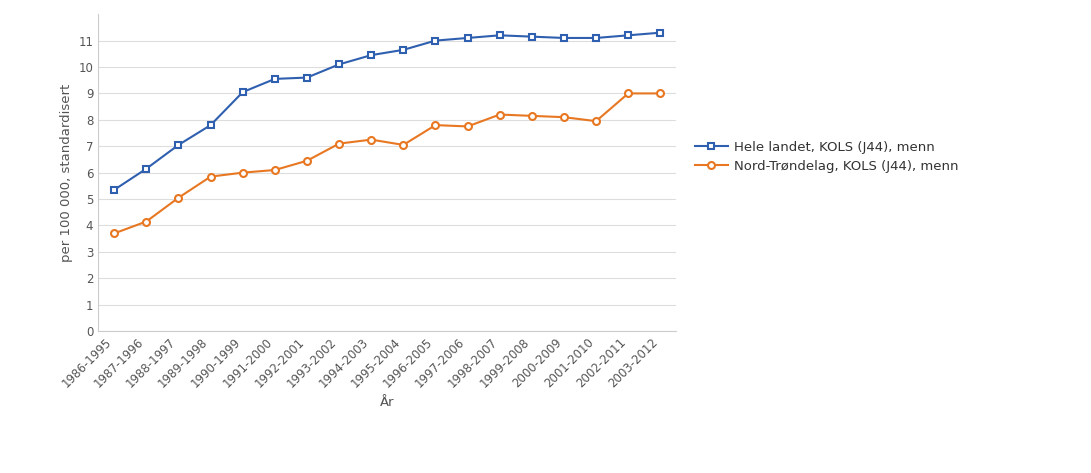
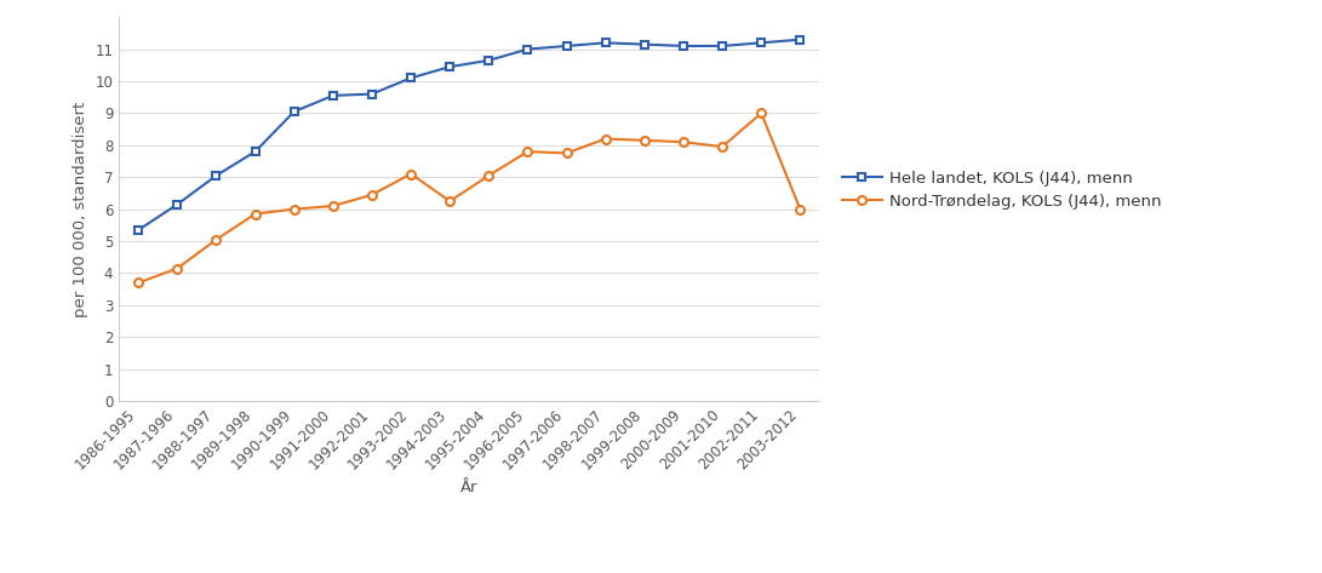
Nord-Trøndelag, KOLS (J44), menn/1994-2003: 7.25 -> 6.25
Nord-Trøndelag, KOLS (J44), menn/2003-2012: 9.00 -> 6.00
